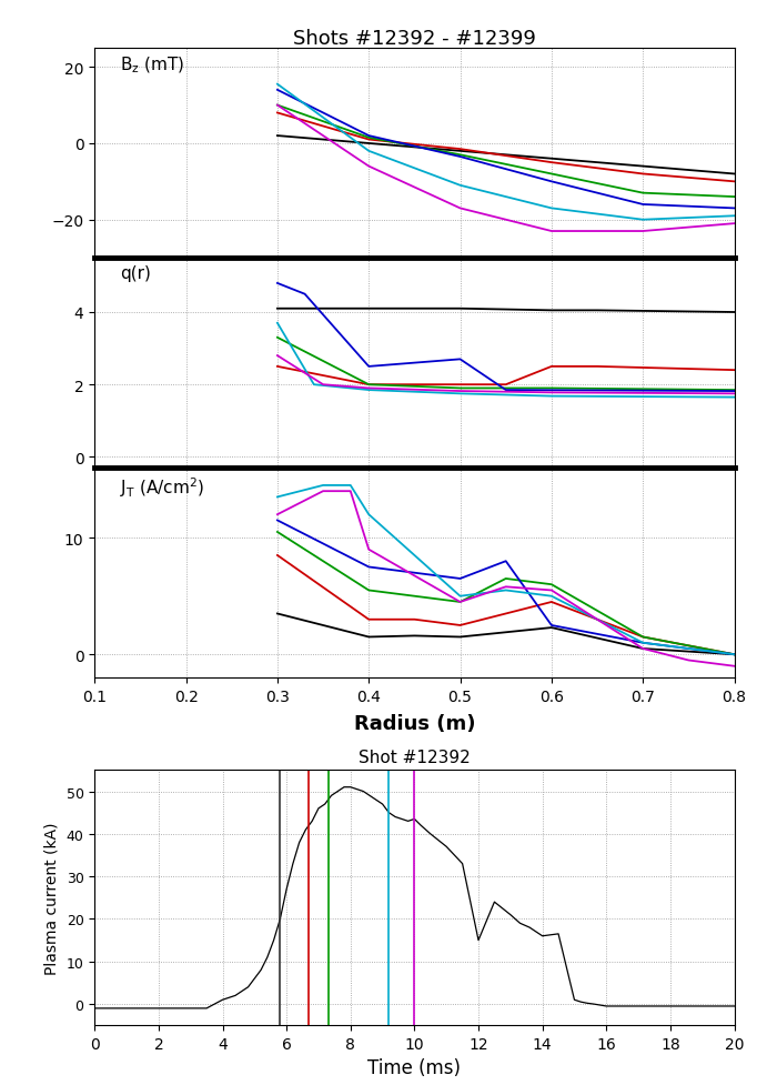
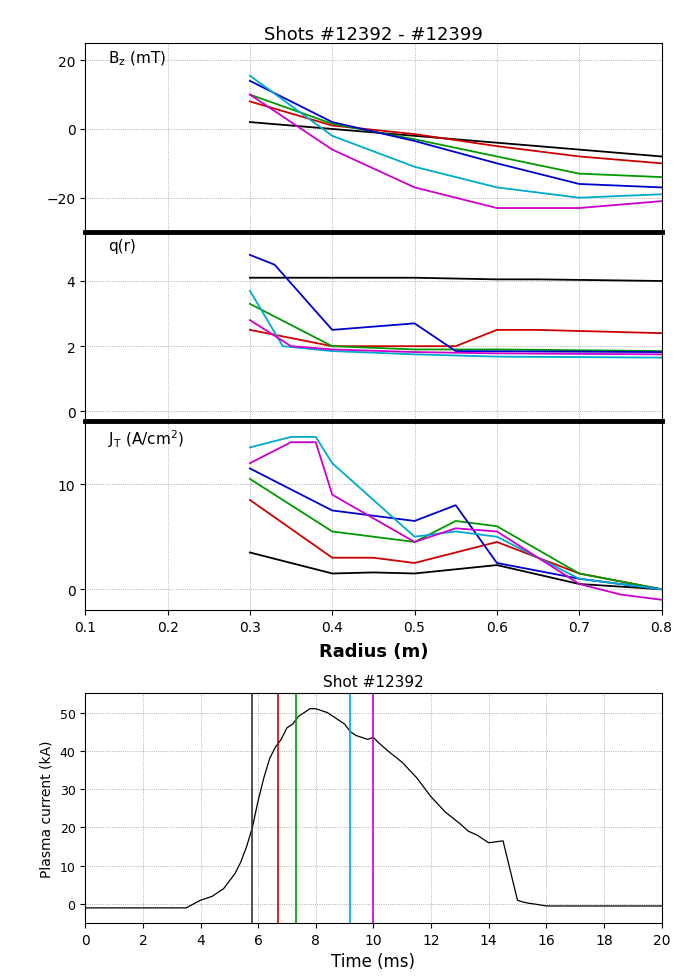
Shot #12392/12: 15.0 -> 28.0
